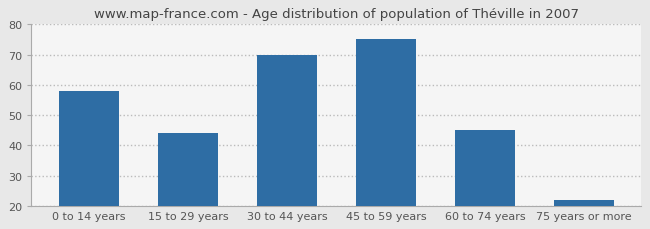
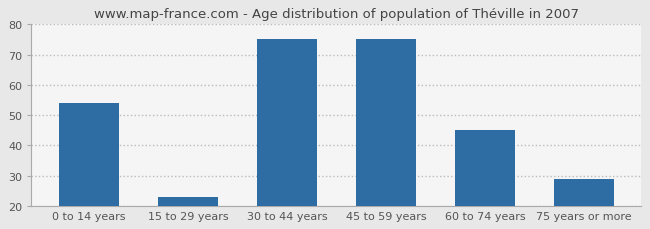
0 to 14 years: 58 -> 54
15 to 29 years: 44 -> 23
30 to 44 years: 70 -> 75
75 years or more: 22 -> 29
